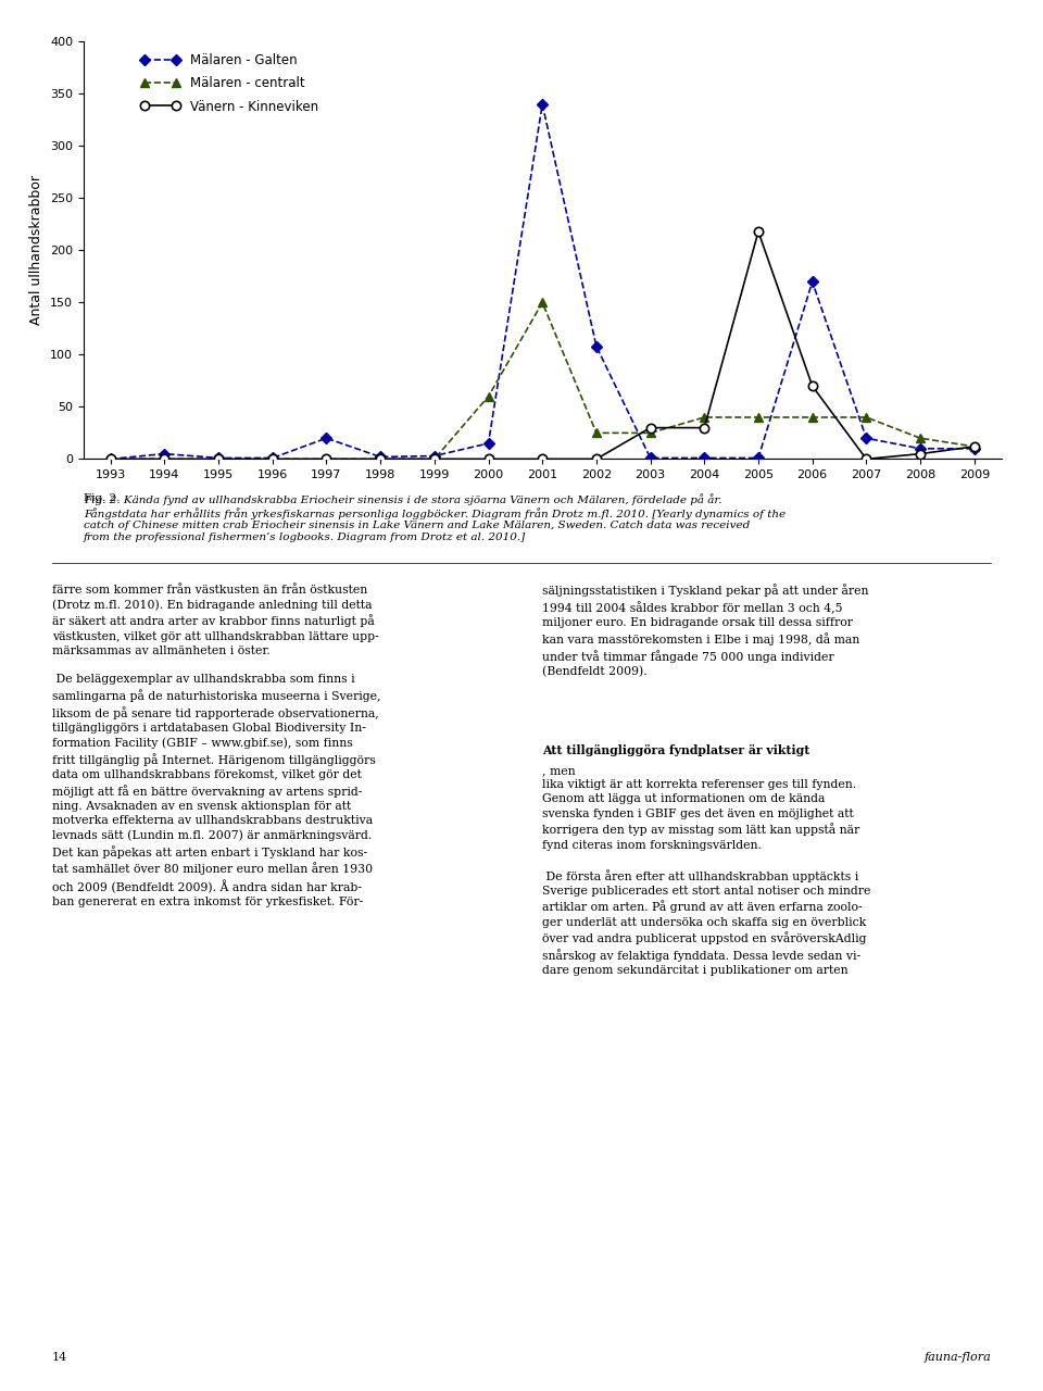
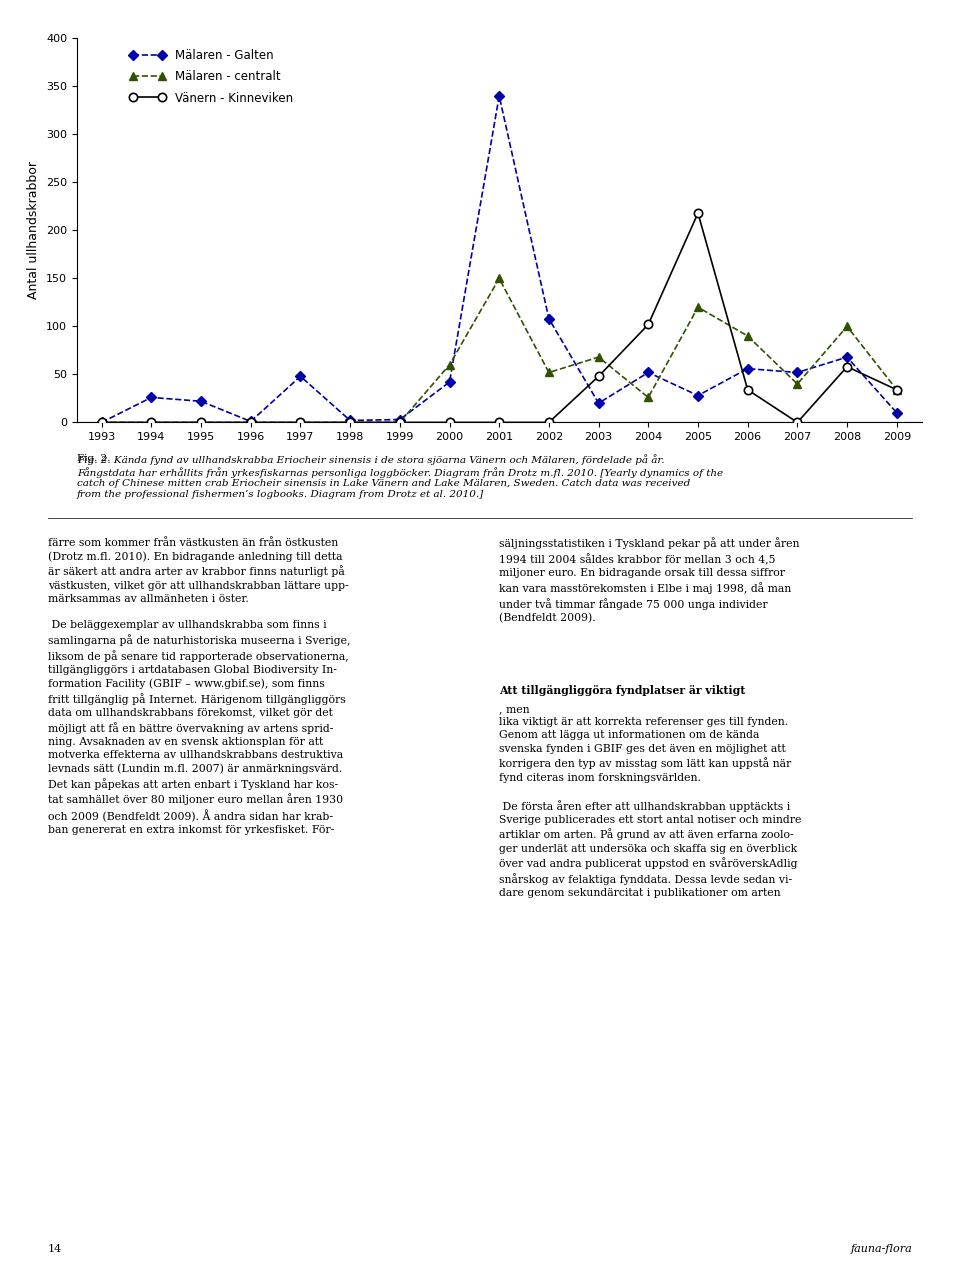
Mälaren - Galten/1994: 5 -> 26
Mälaren - Galten/1995: 1 -> 22
Mälaren - Galten/1997: 20 -> 48
Mälaren - Galten/2000: 15 -> 42
Mälaren - centralt/2002: 25 -> 52
Mälaren - Galten/2003: 1 -> 20
Mälaren - centralt/2003: 25 -> 68
Vänern - Kinneviken/2003: 30 -> 48
Mälaren - Galten/2004: 1 -> 52
Mälaren - centralt/2004: 40 -> 26
Vänern - Kinneviken/2004: 30 -> 102
Mälaren - Galten/2005: 1 -> 28
Mälaren - centralt/2005: 40 -> 120
Mälaren - Galten/2006: 170 -> 56
Mälaren - centralt/2006: 40 -> 90
Vänern - Kinneviken/2006: 70 -> 34
Mälaren - Galten/2007: 20 -> 52
Mälaren - Galten/2008: 10 -> 68
Mälaren - centralt/2008: 20 -> 100
Vänern - Kinneviken/2008: 5 -> 58
Mälaren - centralt/2009: 12 -> 34
Vänern - Kinneviken/2009: 12 -> 34
